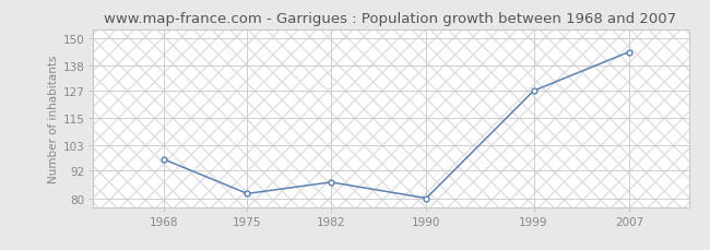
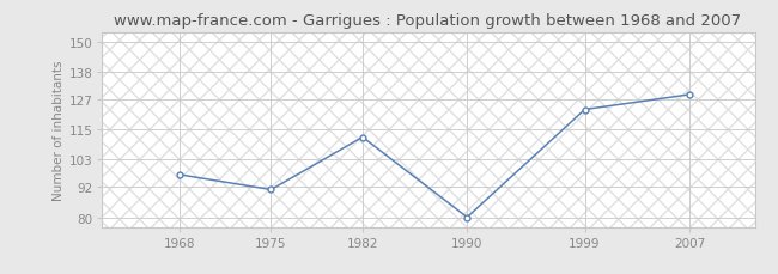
1975: 82 -> 91
1982: 87 -> 112
1999: 127 -> 123
2007: 144 -> 129
